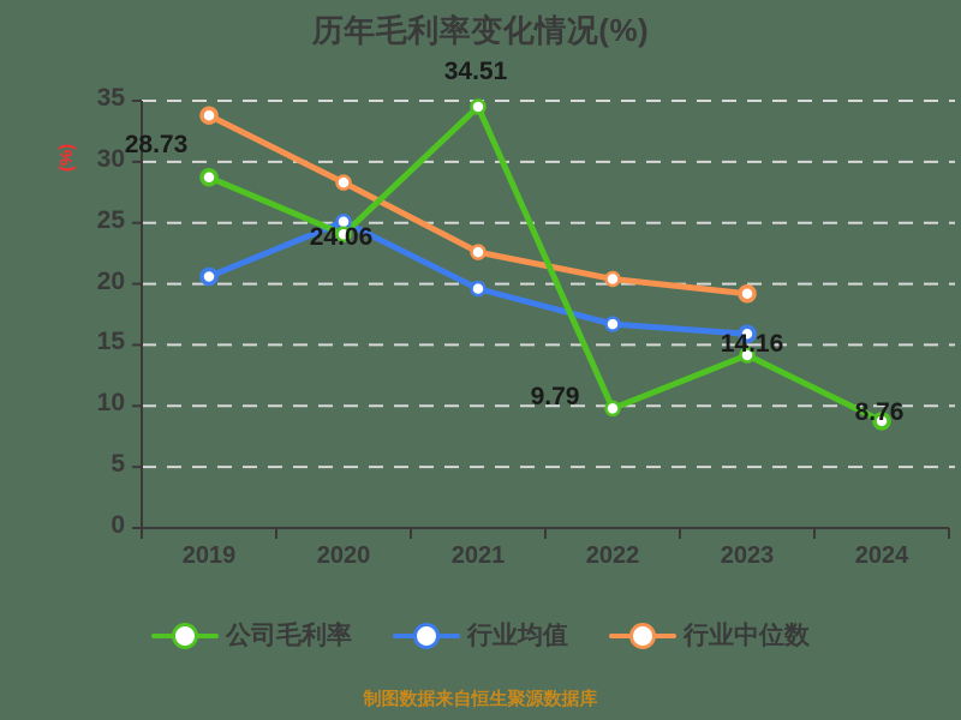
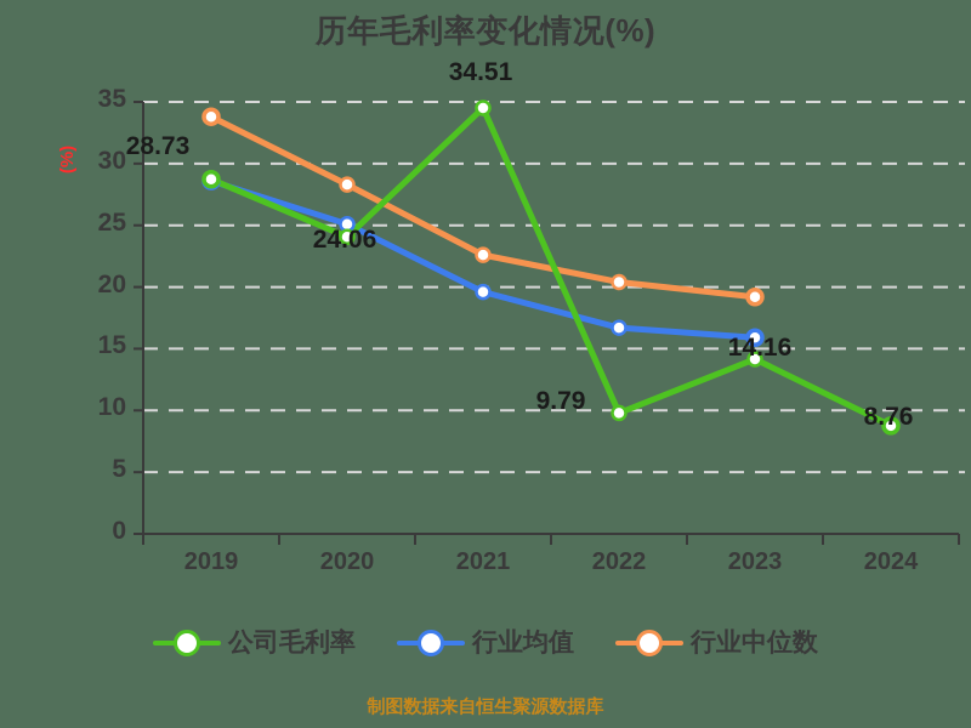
行业均值/2019: 20.6 -> 28.6
